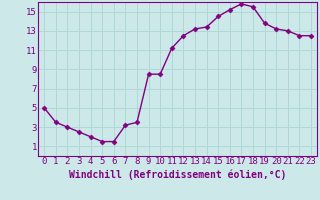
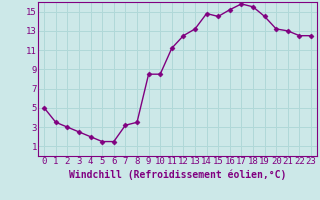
14: 13.4 -> 14.8
19: 13.8 -> 14.5
